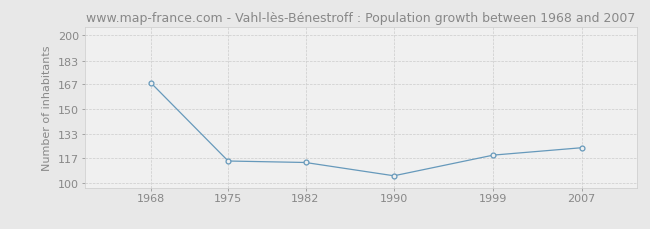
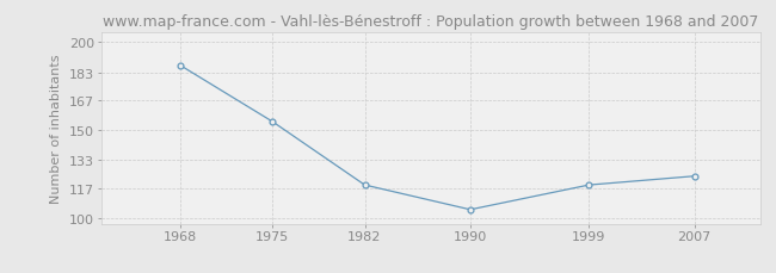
1968: 168 -> 187
1975: 115 -> 155
1982: 114 -> 119
